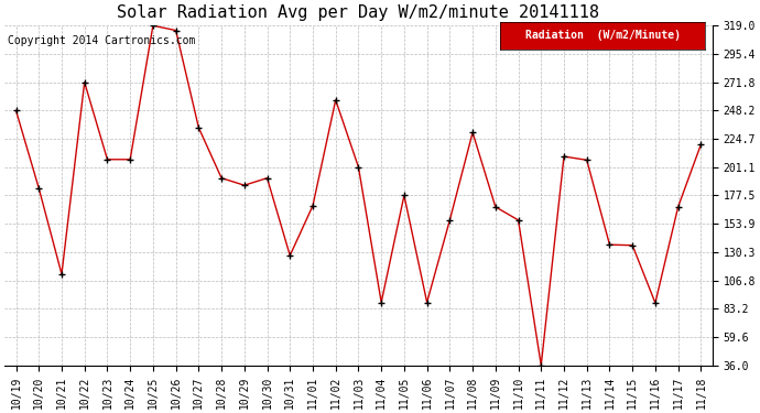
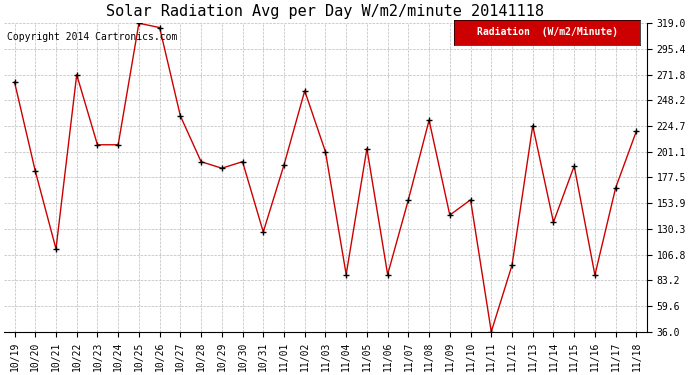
10/19: 248 -> 265
11/01: 169 -> 189
11/05: 178 -> 204
11/09: 168 -> 143
11/12: 210 -> 97
11/13: 207 -> 225
11/15: 136 -> 188
